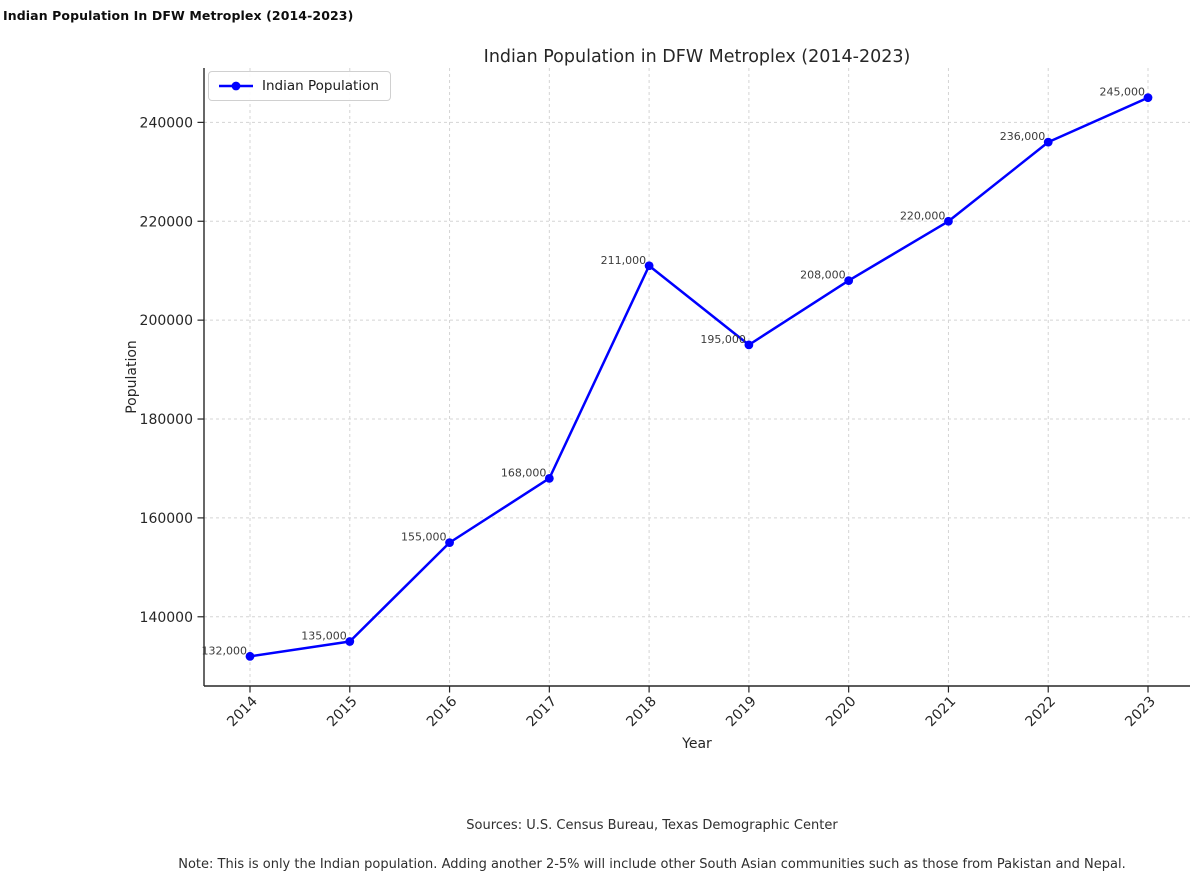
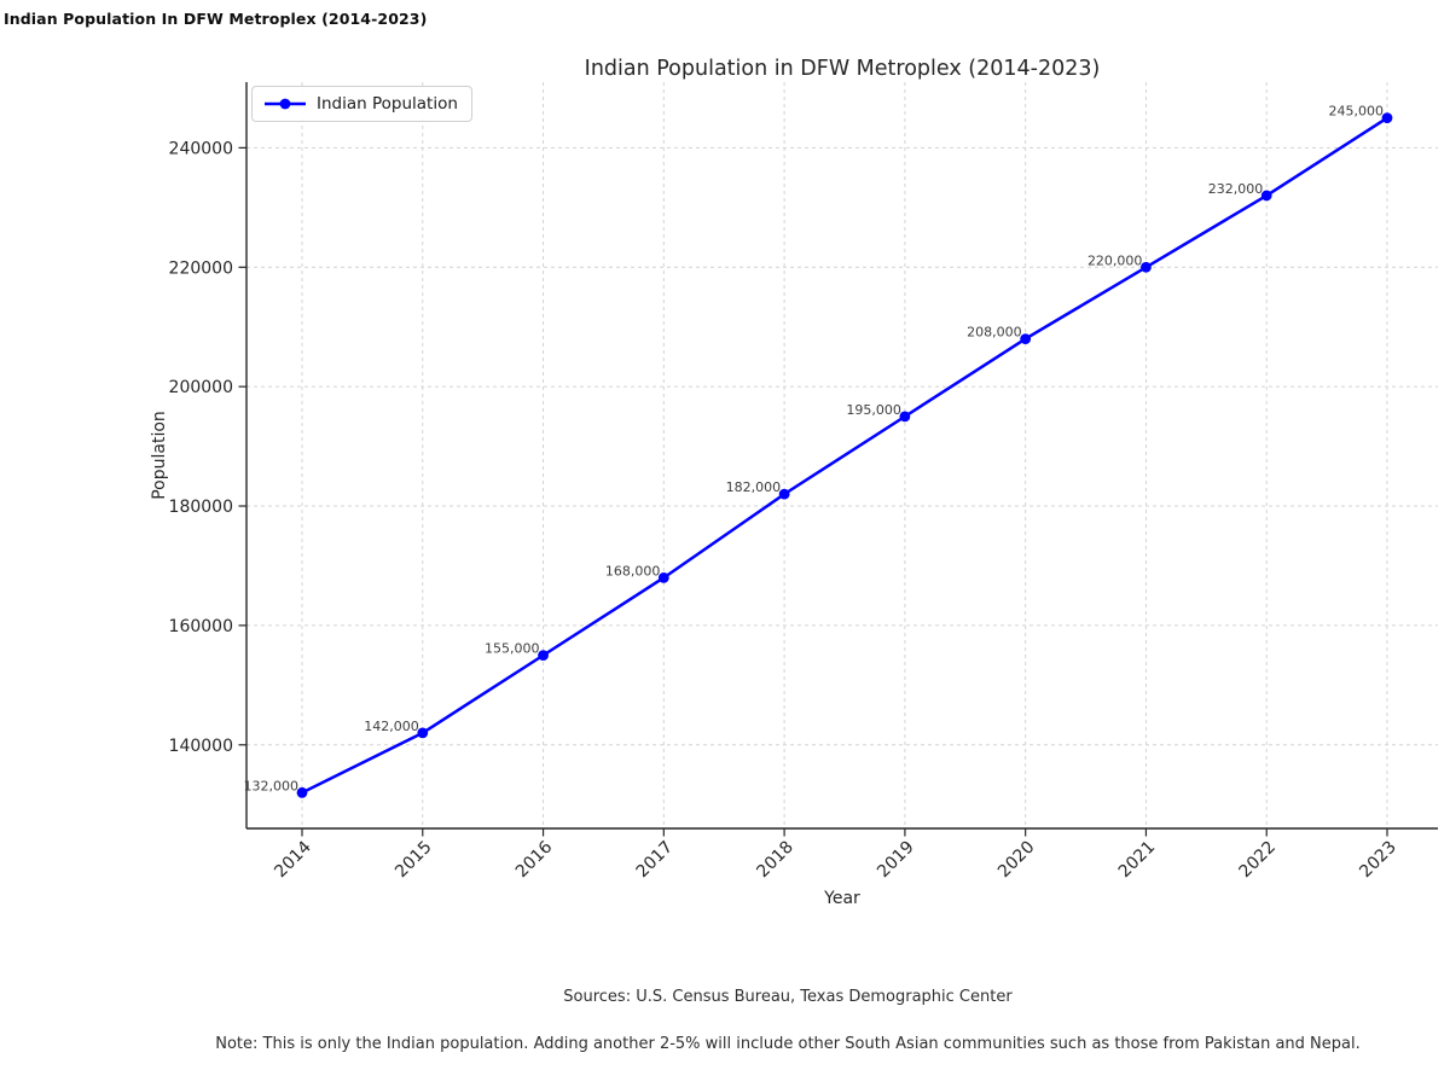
2015: 135,000 -> 142,000
2018: 211,000 -> 182,000
2022: 236,000 -> 232,000
